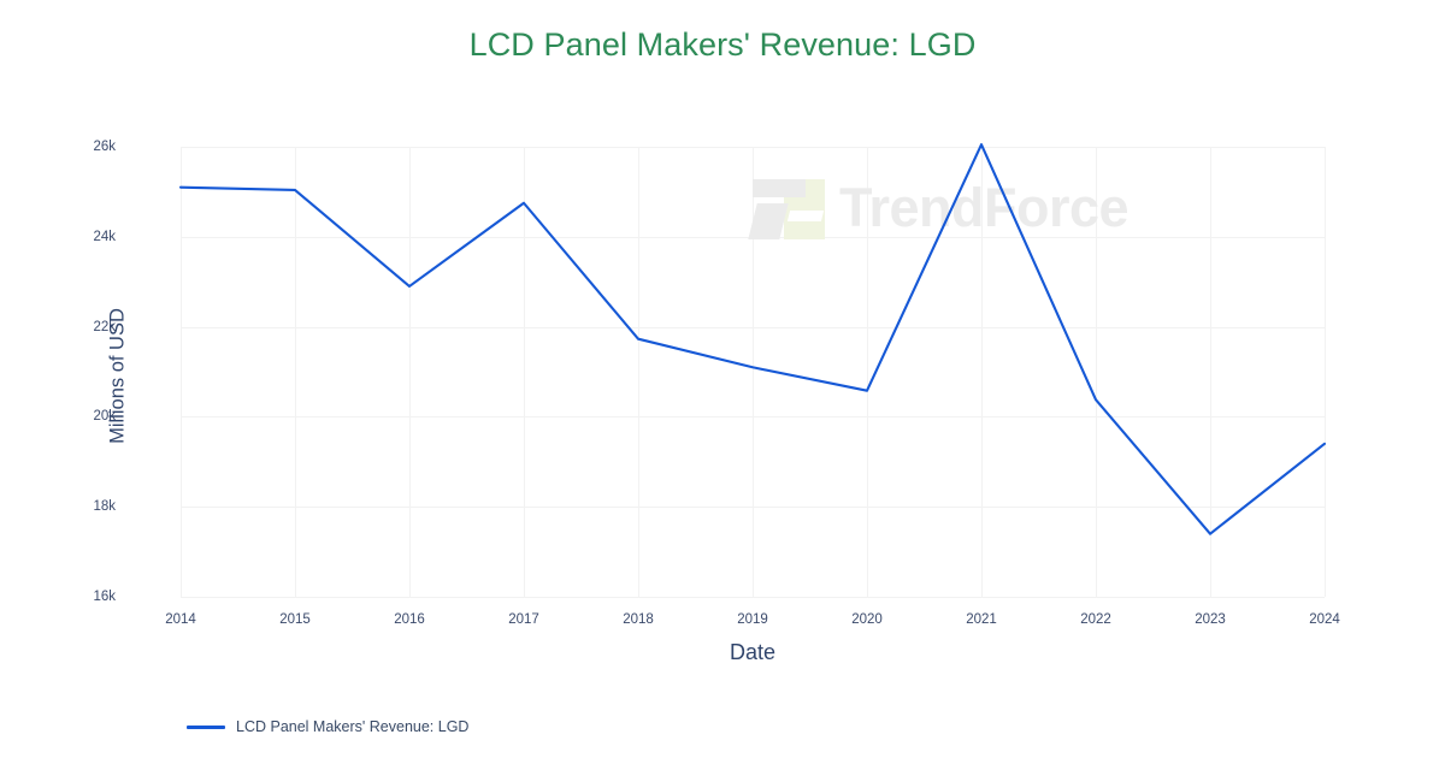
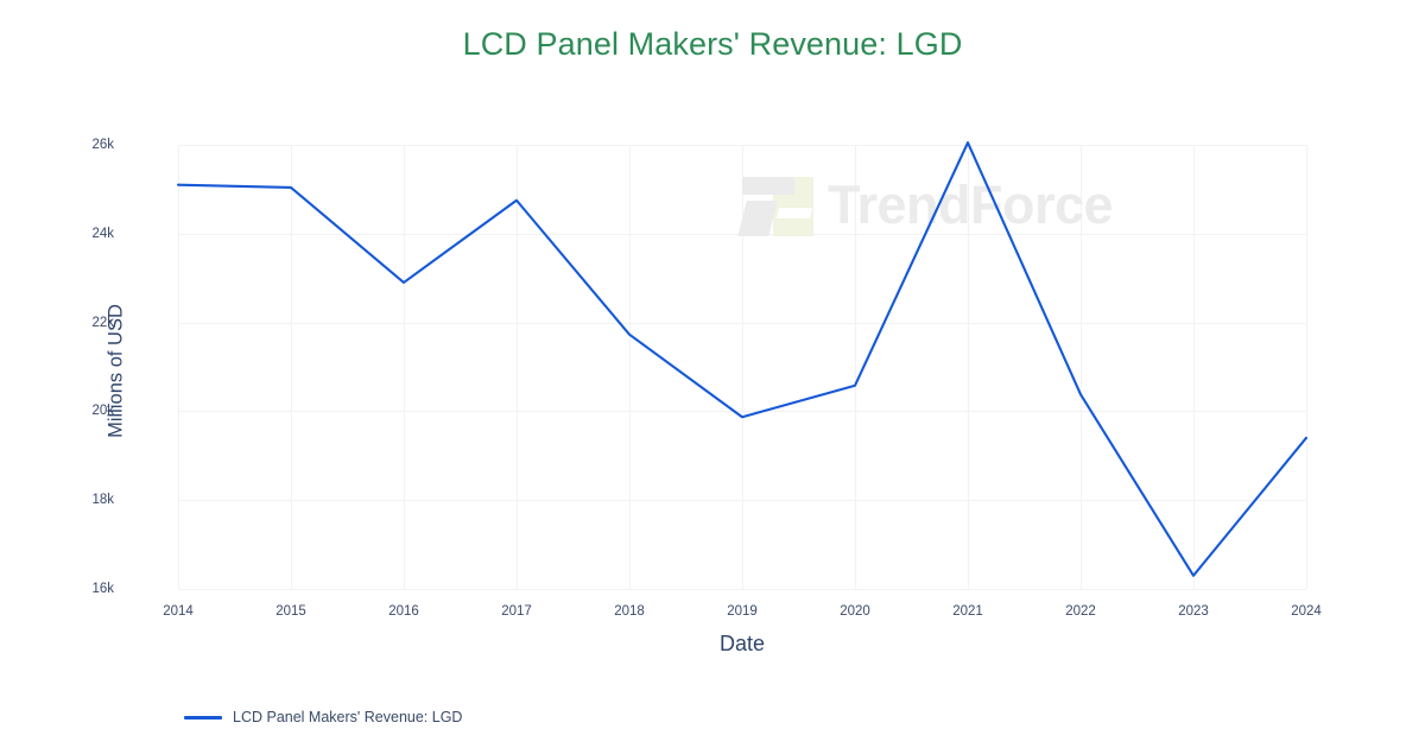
2019: 21.1k -> 19.9k
2023: 17.4k -> 16.3k
